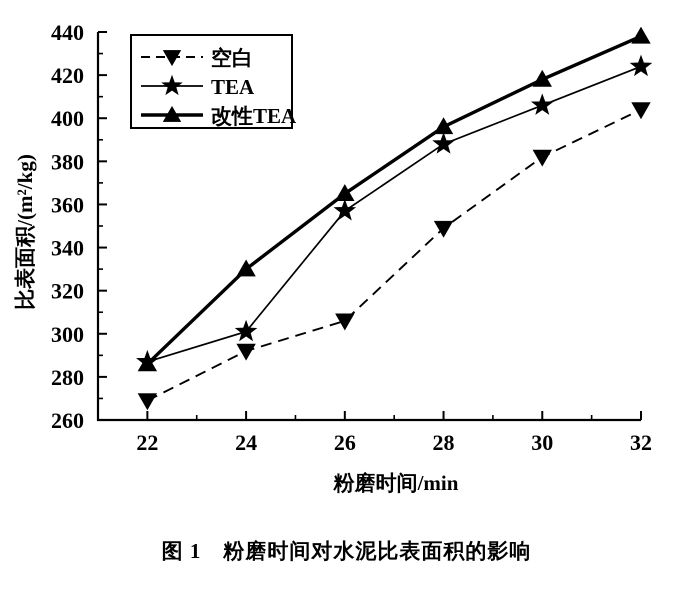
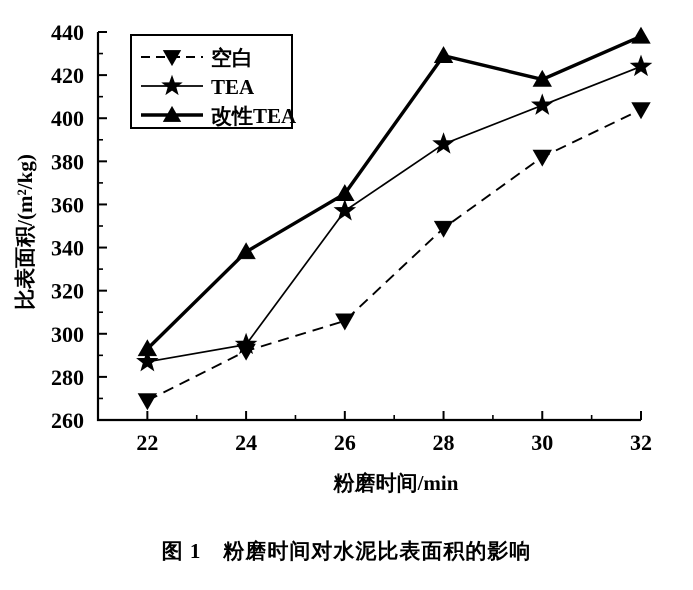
改性TEA/22: 286 -> 293
TEA/24: 301 -> 295
改性TEA/24: 330 -> 338
改性TEA/28: 396 -> 429
